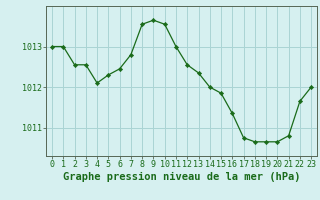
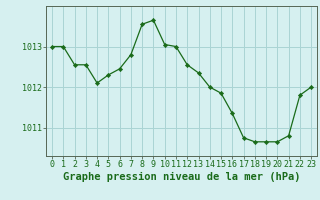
10: 1013.55 -> 1013.05
22: 1011.65 -> 1011.80
